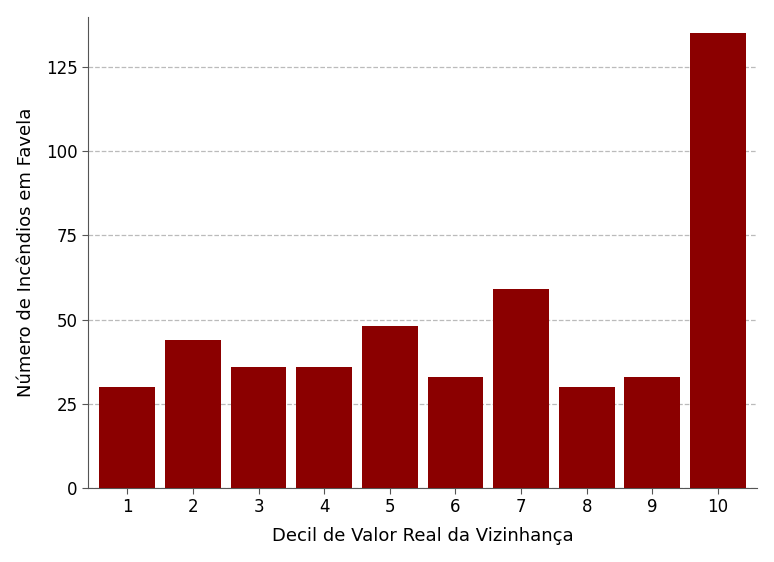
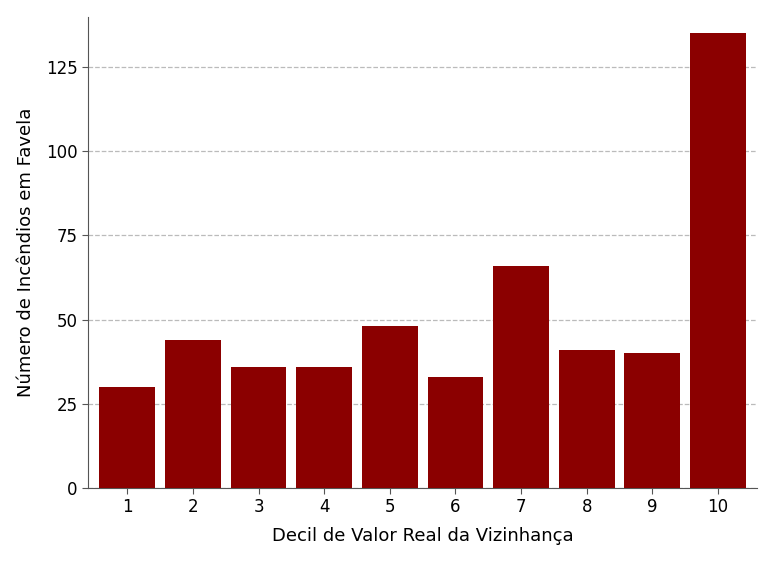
7: 59 -> 66
8: 30 -> 41
9: 33 -> 40
